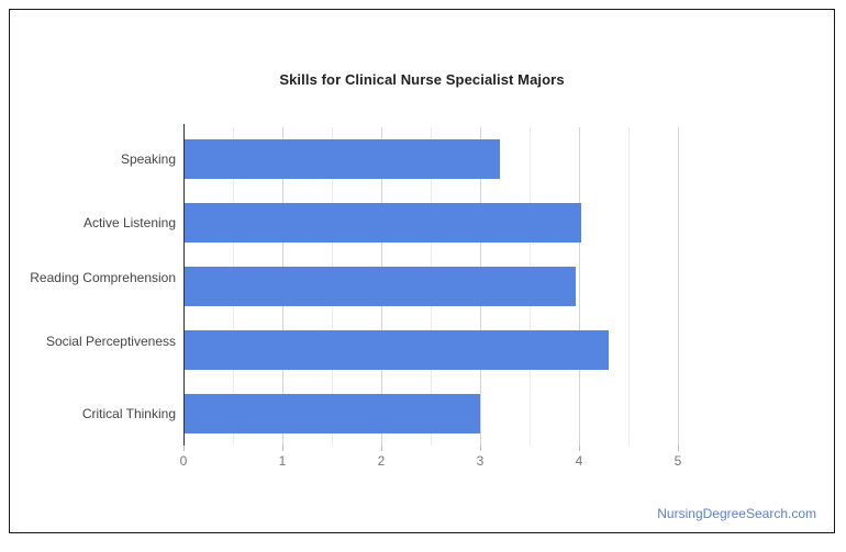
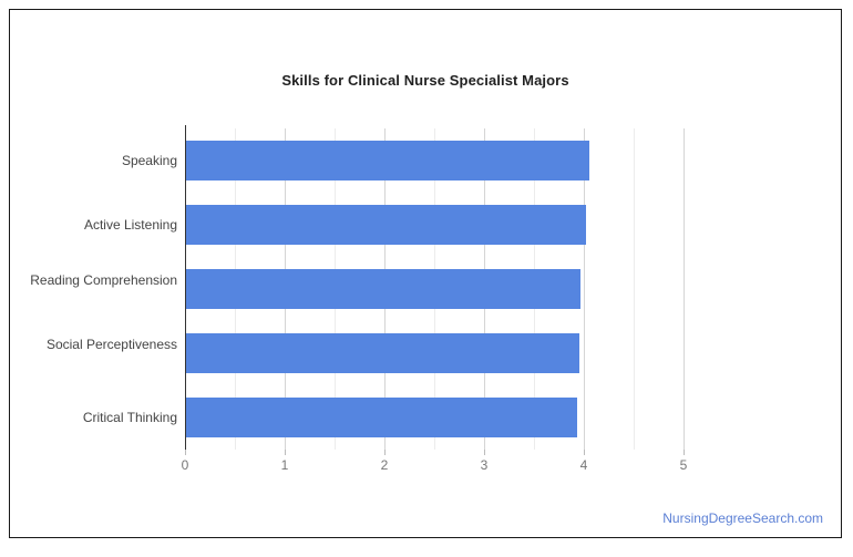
Speaking: 3.2 -> 4.0
Social Perceptiveness: 4.3 -> 4.0
Critical Thinking: 3.0 -> 3.9
